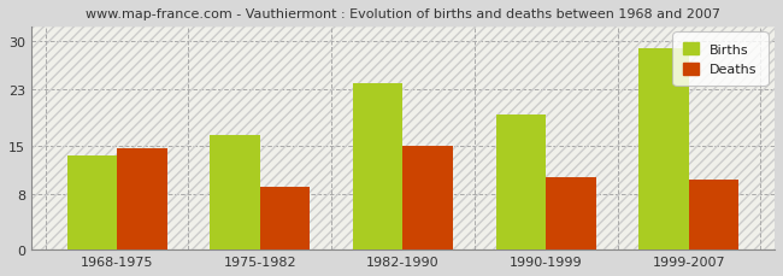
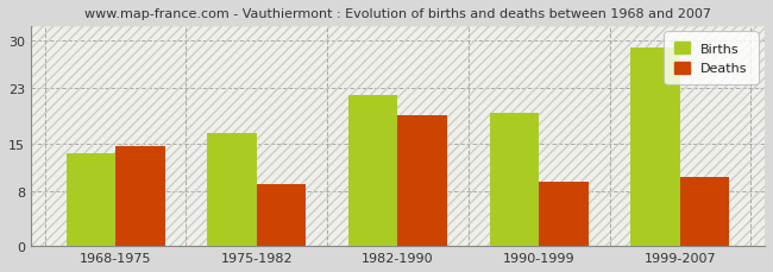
Births/1982-1990: 24.0 -> 22.0
Deaths/1982-1990: 15.0 -> 19.0
Deaths/1990-1999: 10.5 -> 9.4
